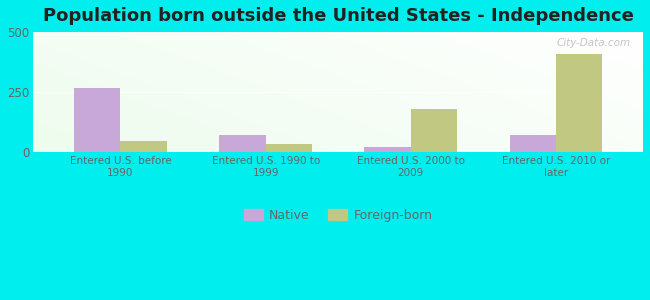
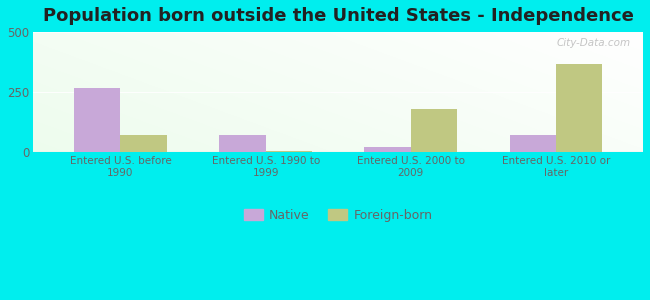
Foreign-born/Entered U.S. before 1990: 45 -> 72
Foreign-born/Entered U.S. 1990 to 1999: 35 -> 4
Foreign-born/Entered U.S. 2010 or later: 410 -> 365
